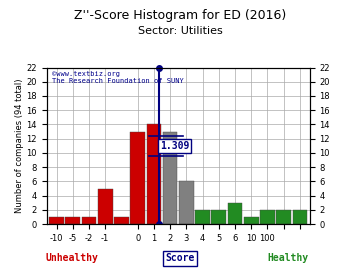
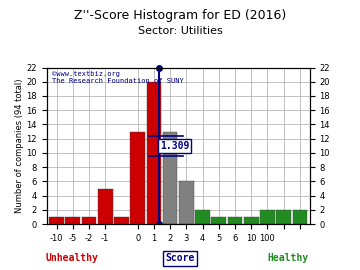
1: 14 -> 20
5: 2 -> 1
6: 3 -> 1
